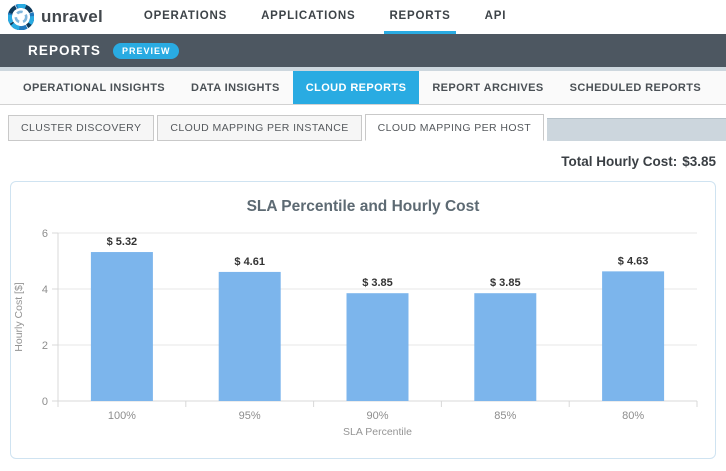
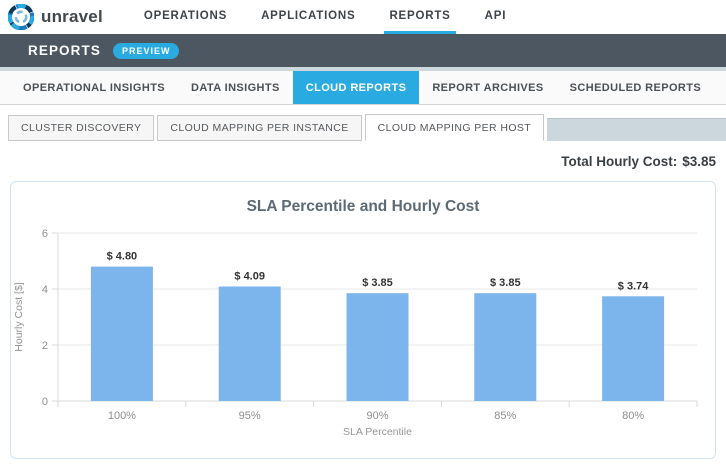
100%: 5.32 -> 4.80
95%: 4.61 -> 4.09
80%: 4.63 -> 3.74
